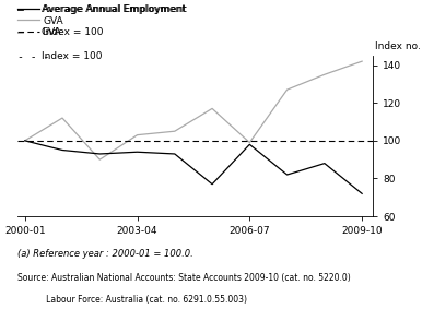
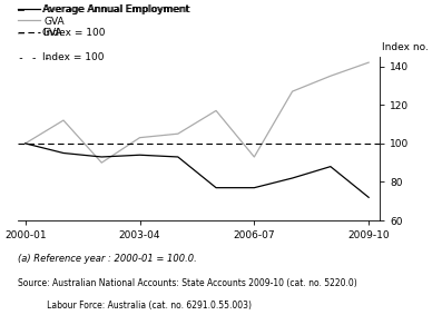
Index = 100/2006-07: 98 -> 77
GVA/2006-07: 99 -> 93
